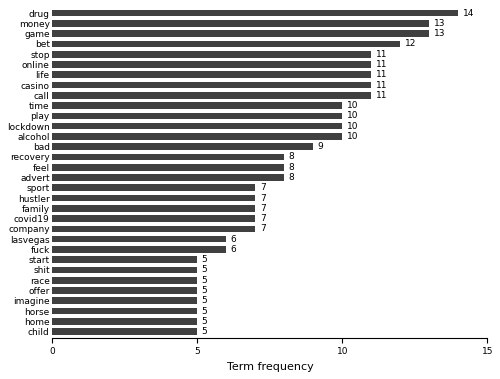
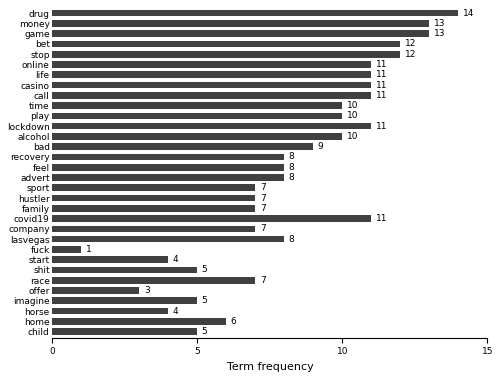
stop: 11 -> 12
lockdown: 10 -> 11
covid19: 7 -> 11
lasvegas: 6 -> 8
fuck: 6 -> 1
start: 5 -> 4
race: 5 -> 7
offer: 5 -> 3
horse: 5 -> 4
home: 5 -> 6
